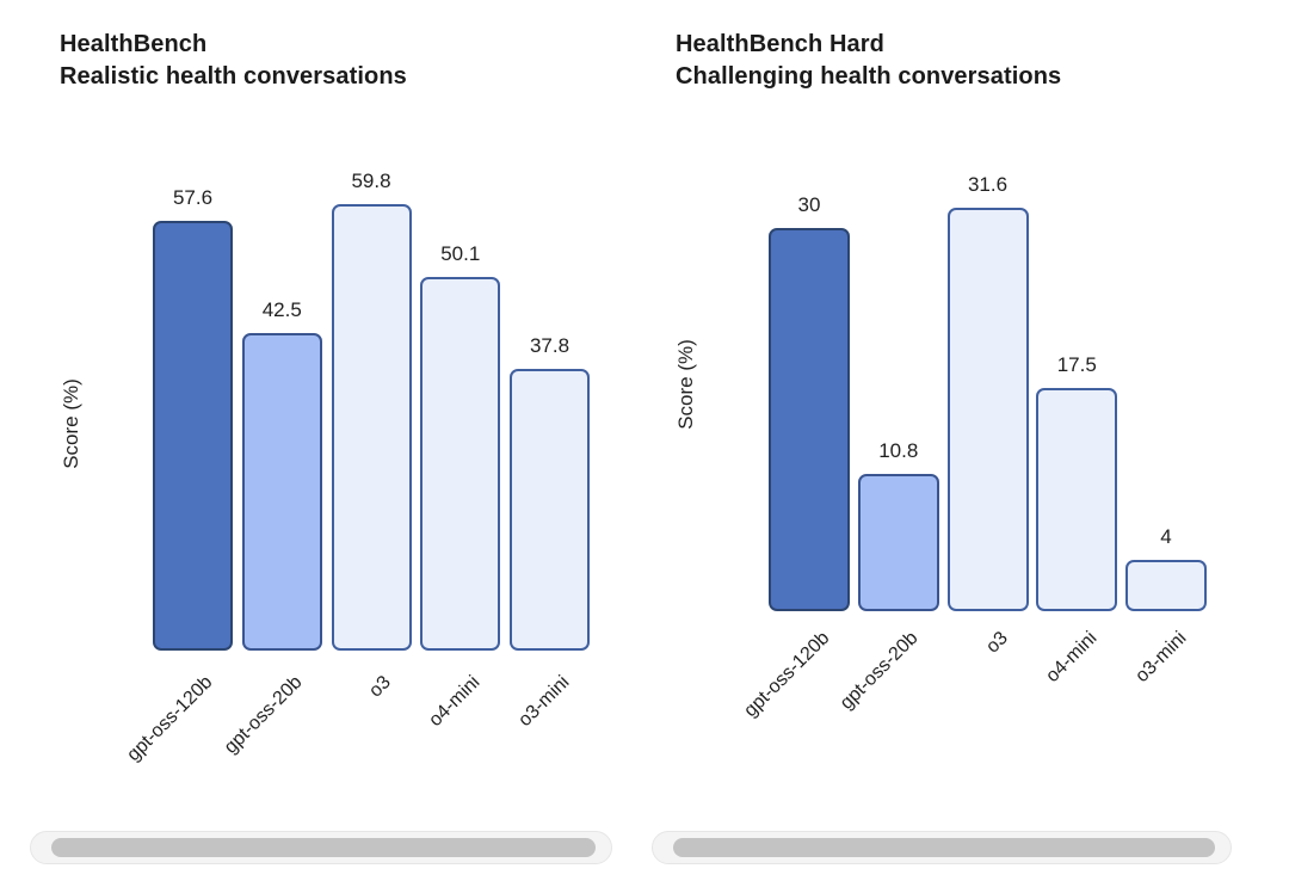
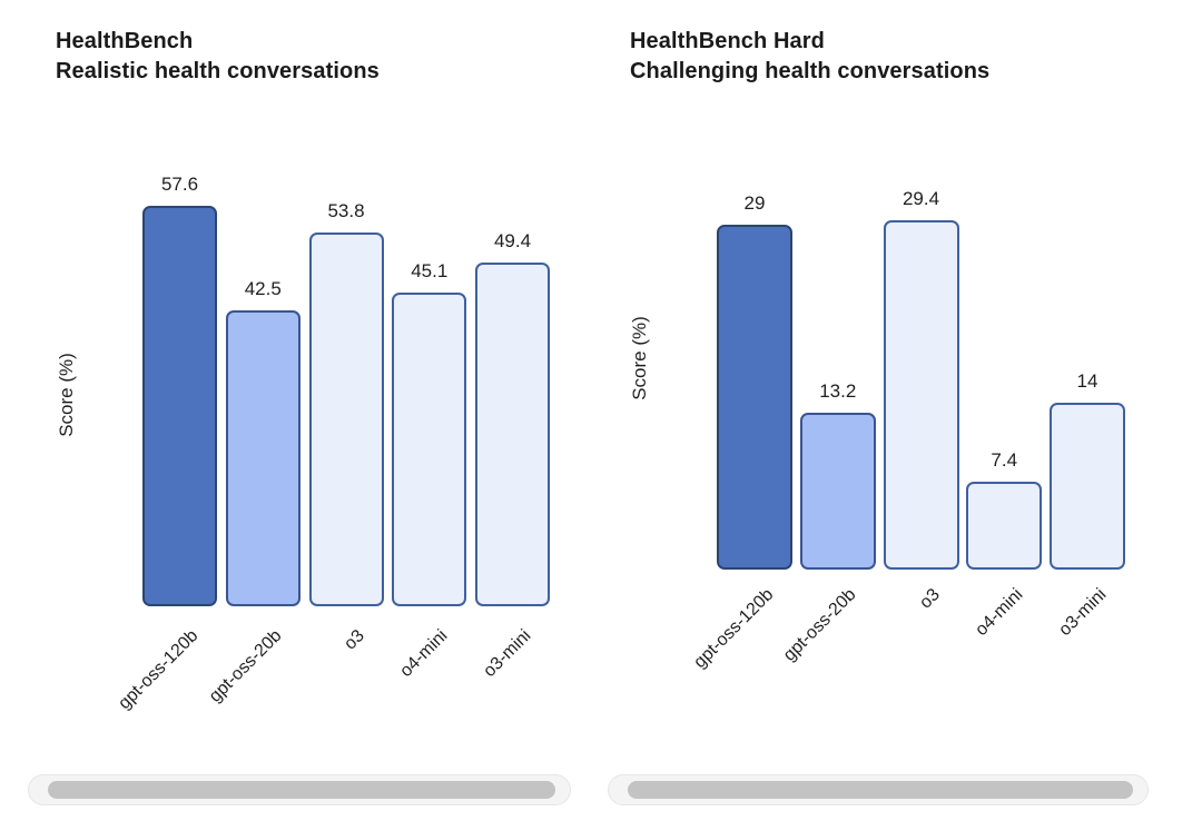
HealthBench/o3: 59.8 -> 53.8
HealthBench/o4-mini: 50.1 -> 45.1
HealthBench/o3-mini: 37.8 -> 49.4
HealthBench Hard/gpt-oss-120b: 30 -> 29
HealthBench Hard/gpt-oss-20b: 10.8 -> 13.2
HealthBench Hard/o3: 31.6 -> 29.4
HealthBench Hard/o4-mini: 17.5 -> 7.4
HealthBench Hard/o3-mini: 4 -> 14
